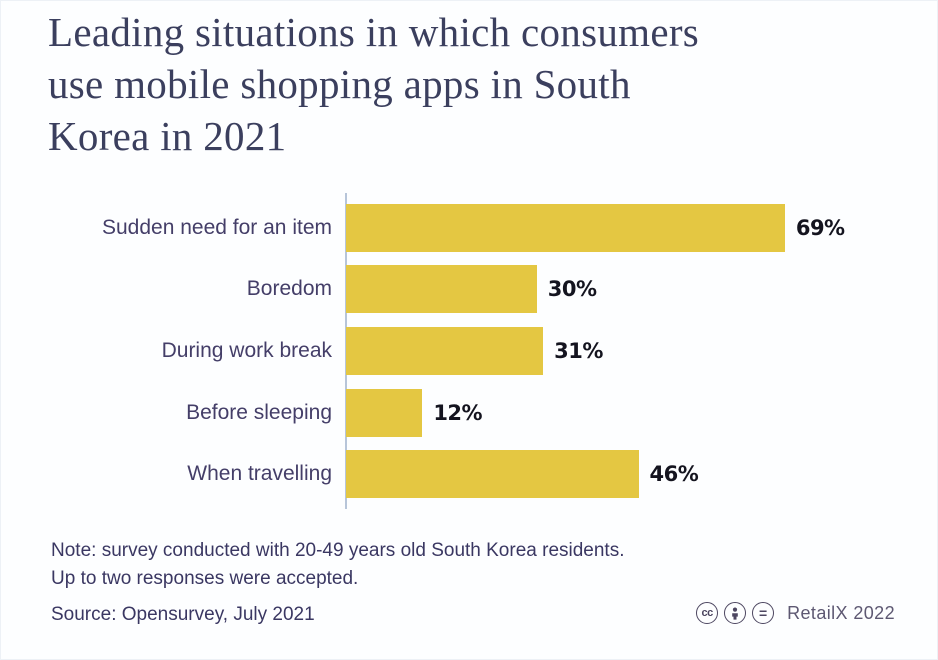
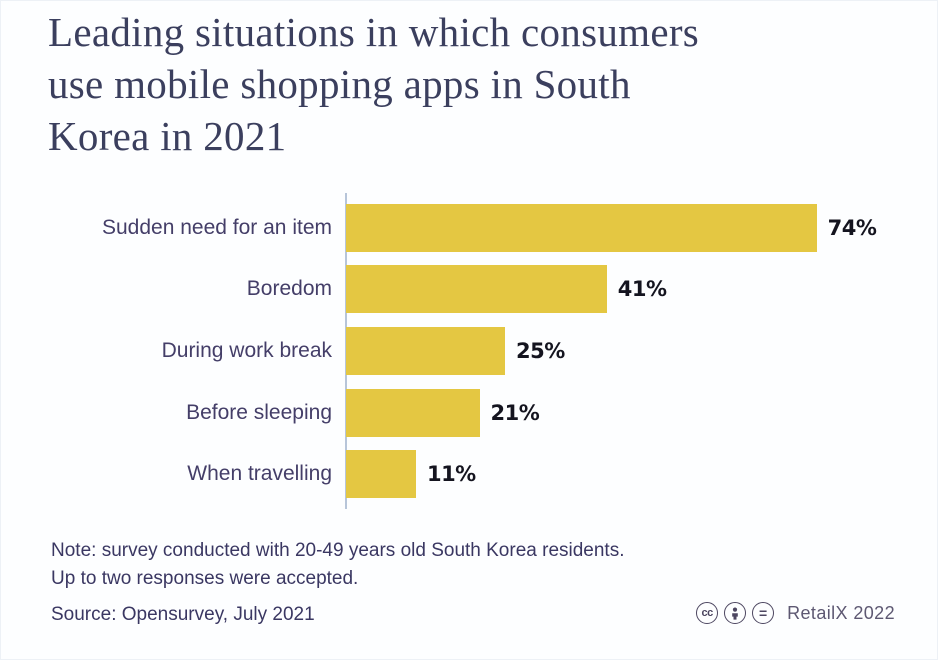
Sudden need for an item: 69% -> 74%
Boredom: 30% -> 41%
During work break: 31% -> 25%
Before sleeping: 12% -> 21%
When travelling: 46% -> 11%
